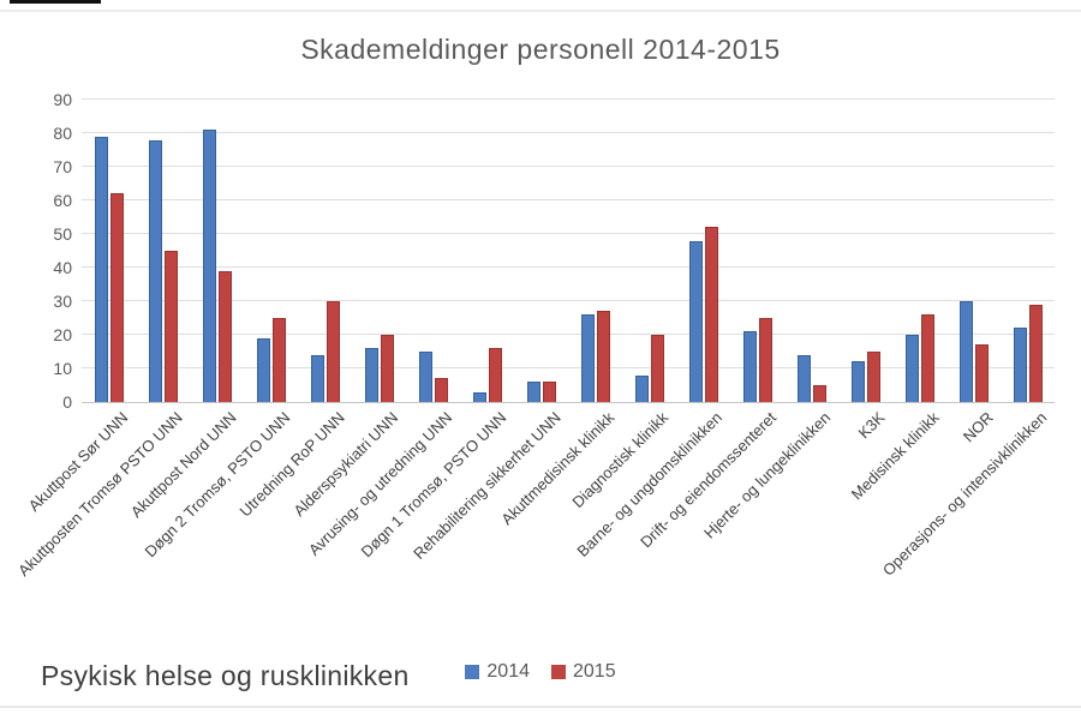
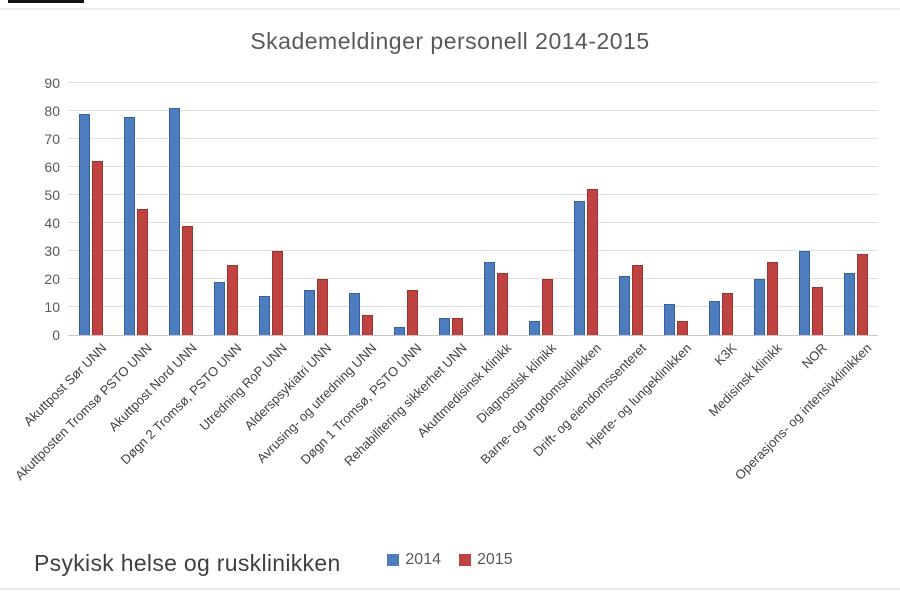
2015/Akuttmedisinsk klinikk: 27 -> 22
2014/Diagnostisk klinikk: 8 -> 5
2014/Hjerte- og lungeklinikken: 14 -> 11
